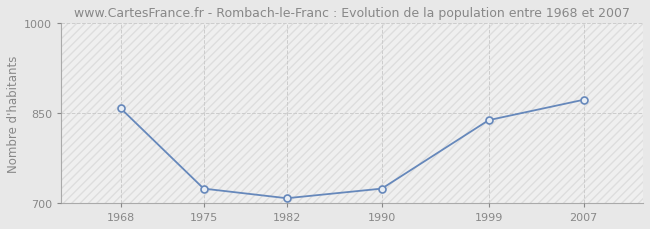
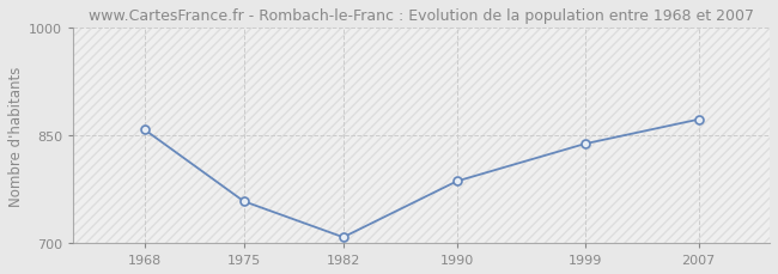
1975: 724 -> 758
1990: 724 -> 786
